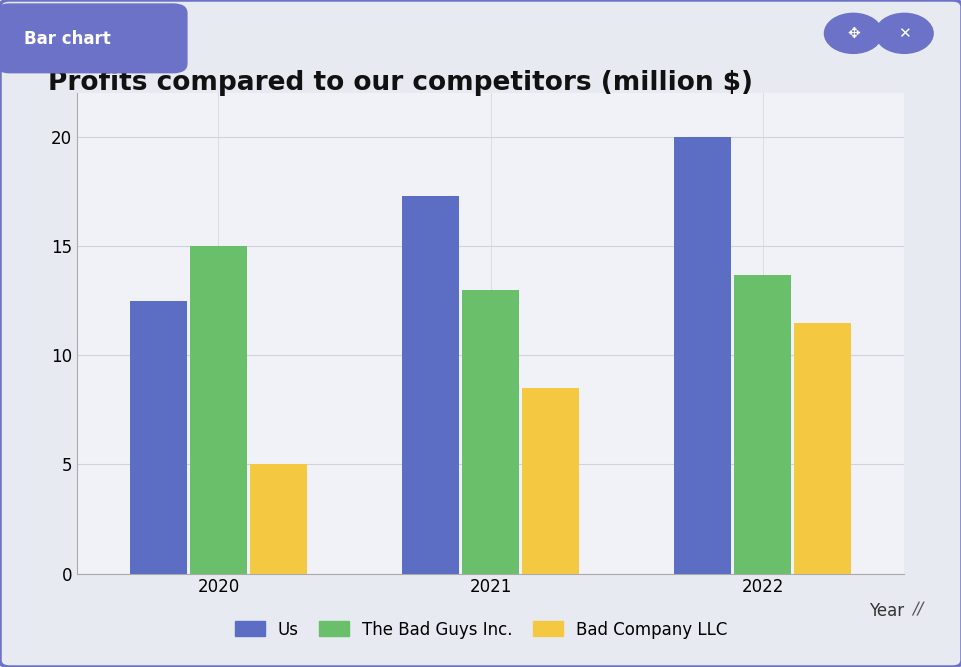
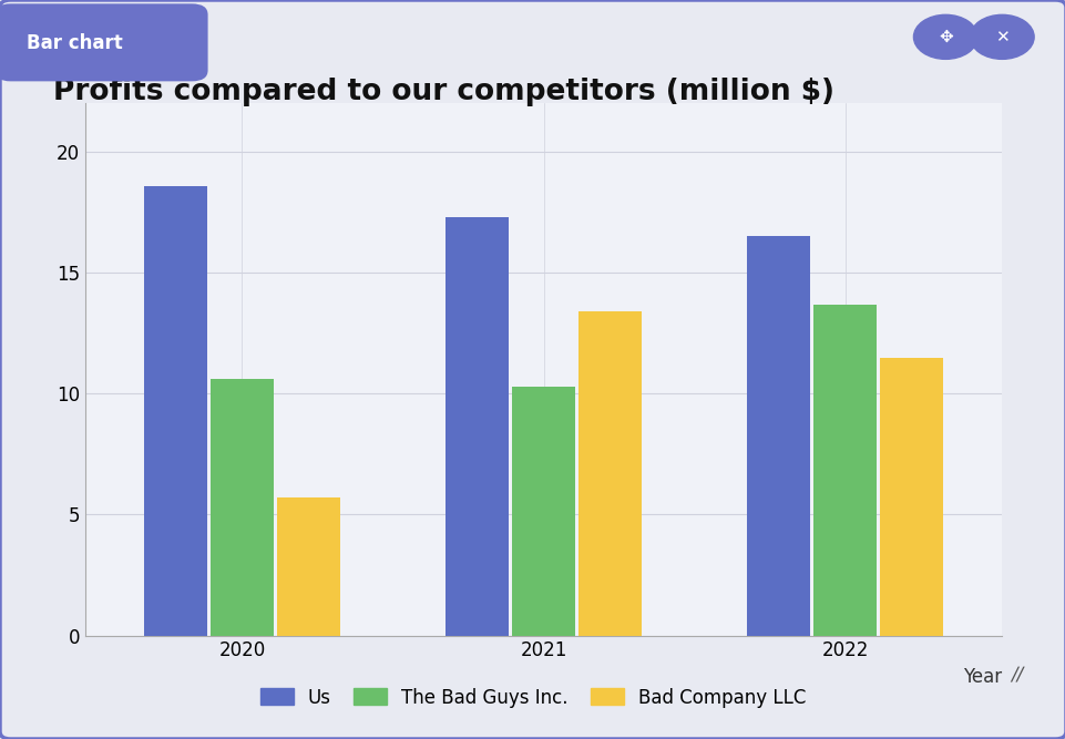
Us/2020: 12.5 -> 18.6
The Bad Guys Inc./2020: 15.0 -> 10.6
Bad Company LLC/2020: 5.0 -> 5.7
The Bad Guys Inc./2021: 13.0 -> 10.3
Bad Company LLC/2021: 8.5 -> 13.4
Us/2022: 20.0 -> 16.5
